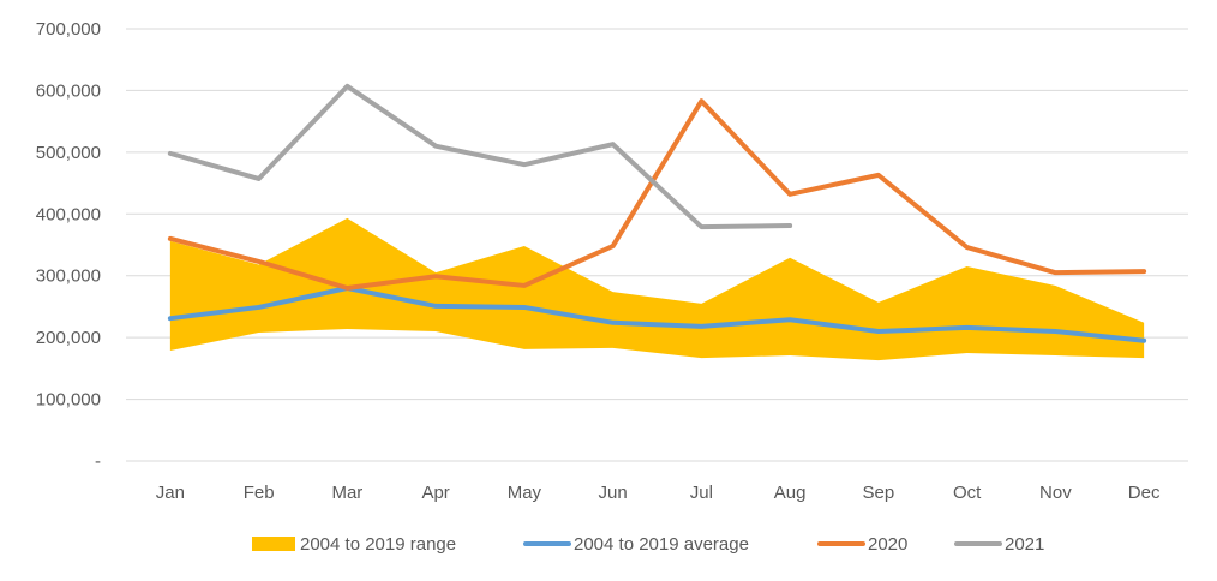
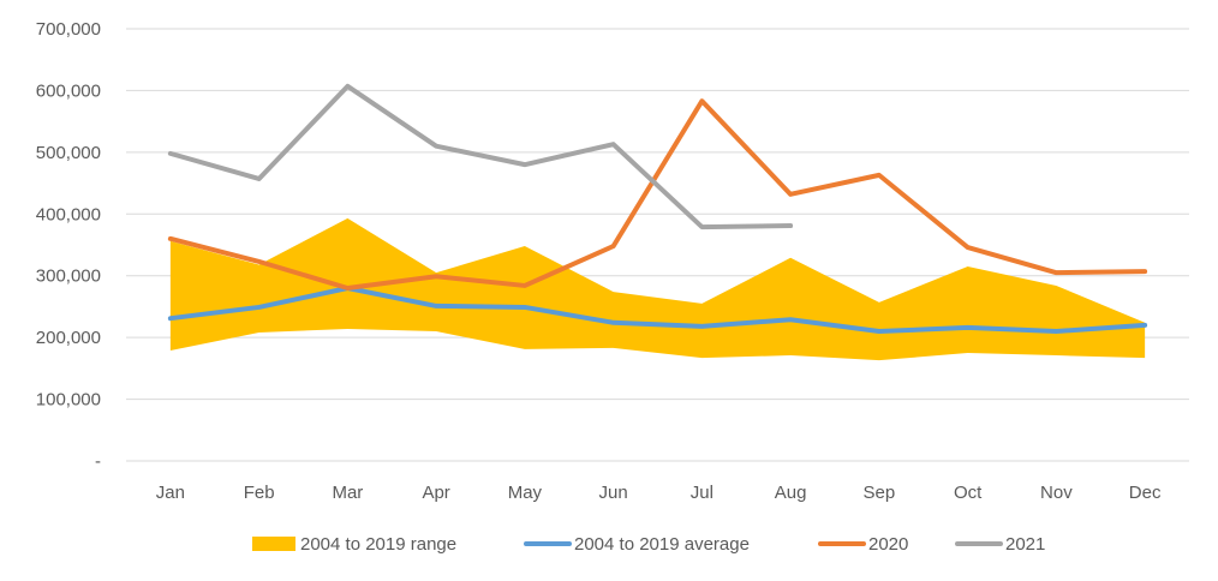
2004 to 2019 average/Dec: 200000 -> 220000
